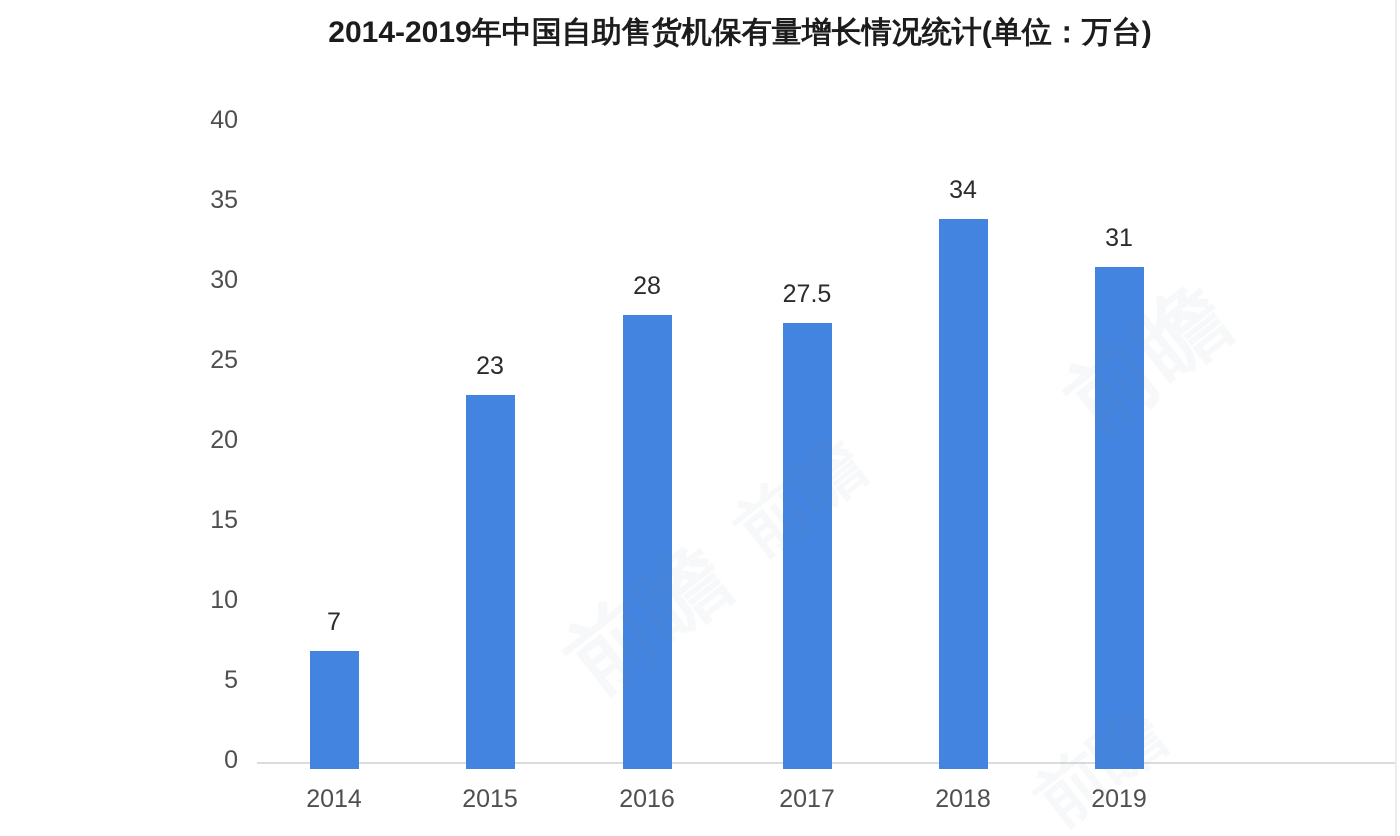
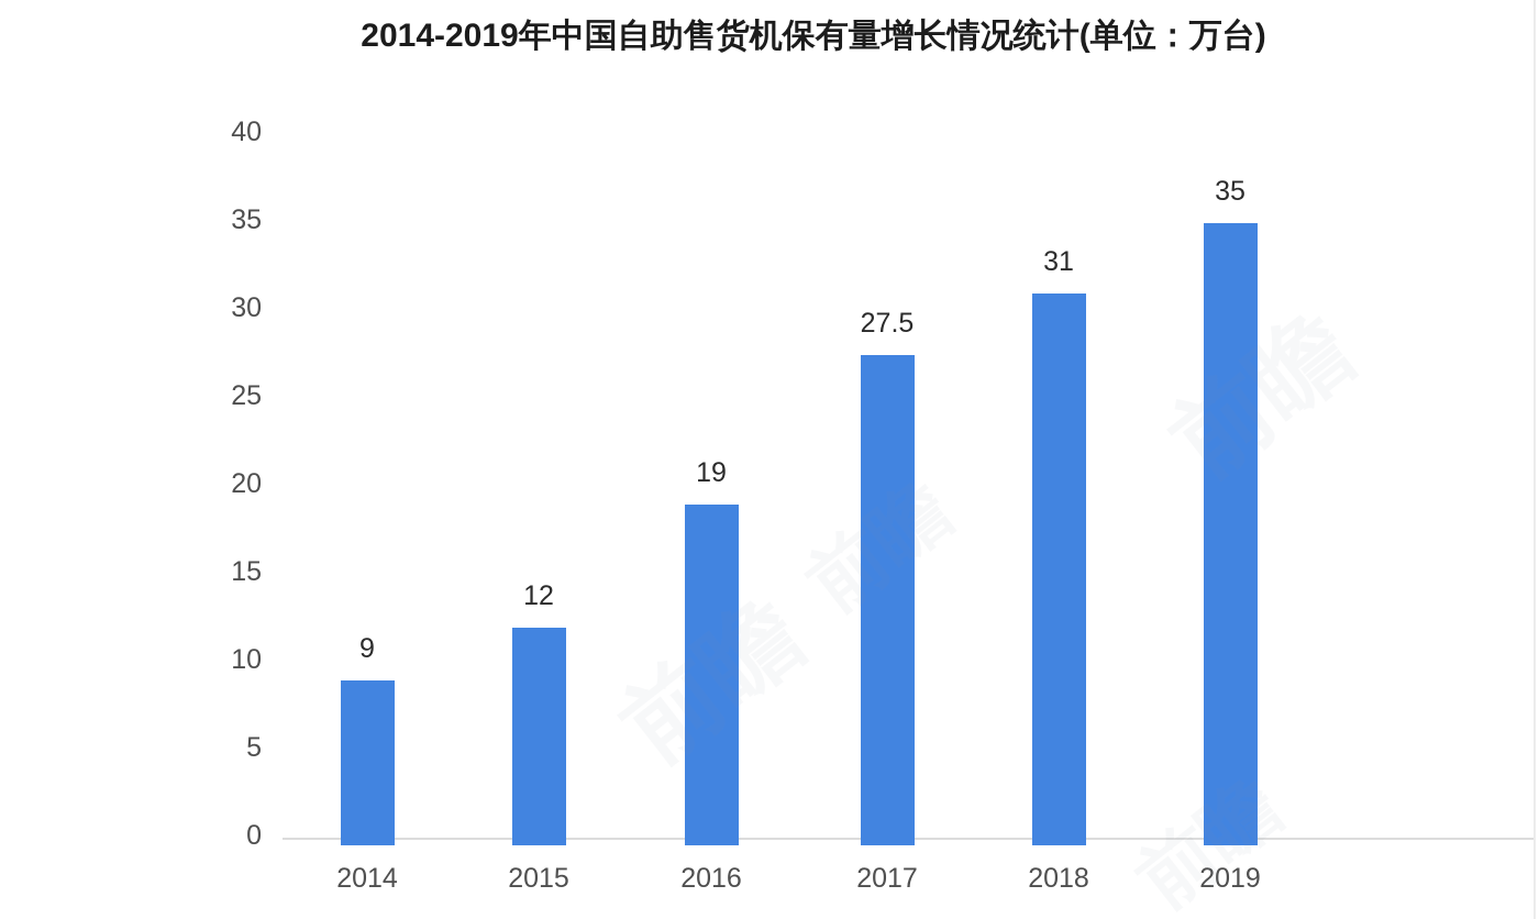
2014: 7 -> 9
2015: 23 -> 12
2016: 28 -> 19
2018: 34 -> 31
2019: 31 -> 35
